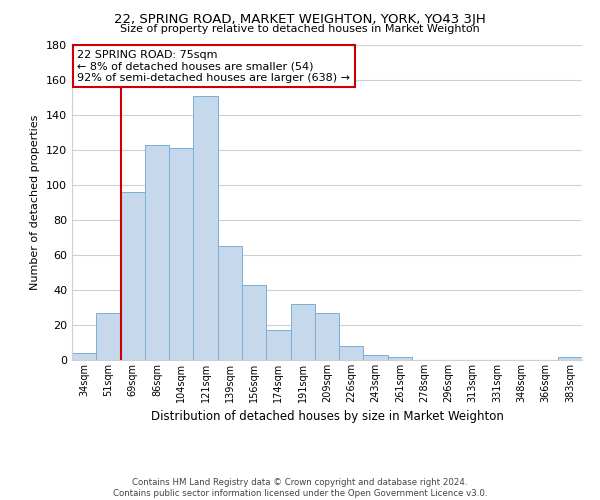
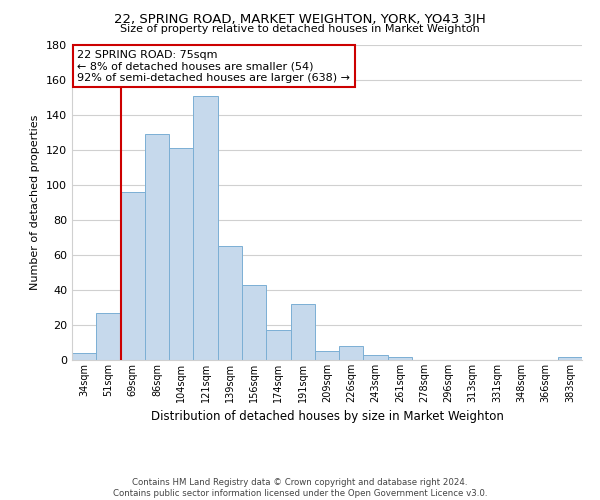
86sqm: 123 -> 129
209sqm: 27 -> 5
